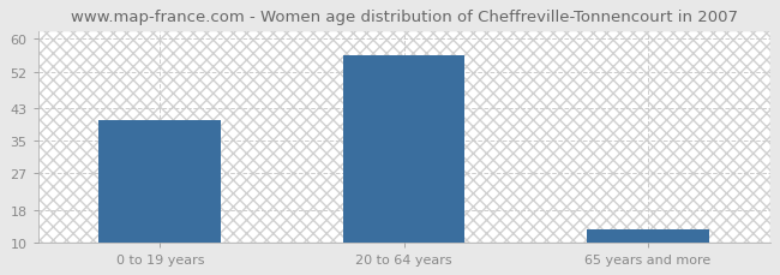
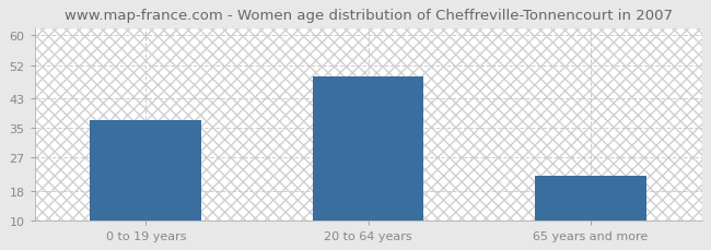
0 to 19 years: 40 -> 37
20 to 64 years: 56 -> 49
65 years and more: 13 -> 22
